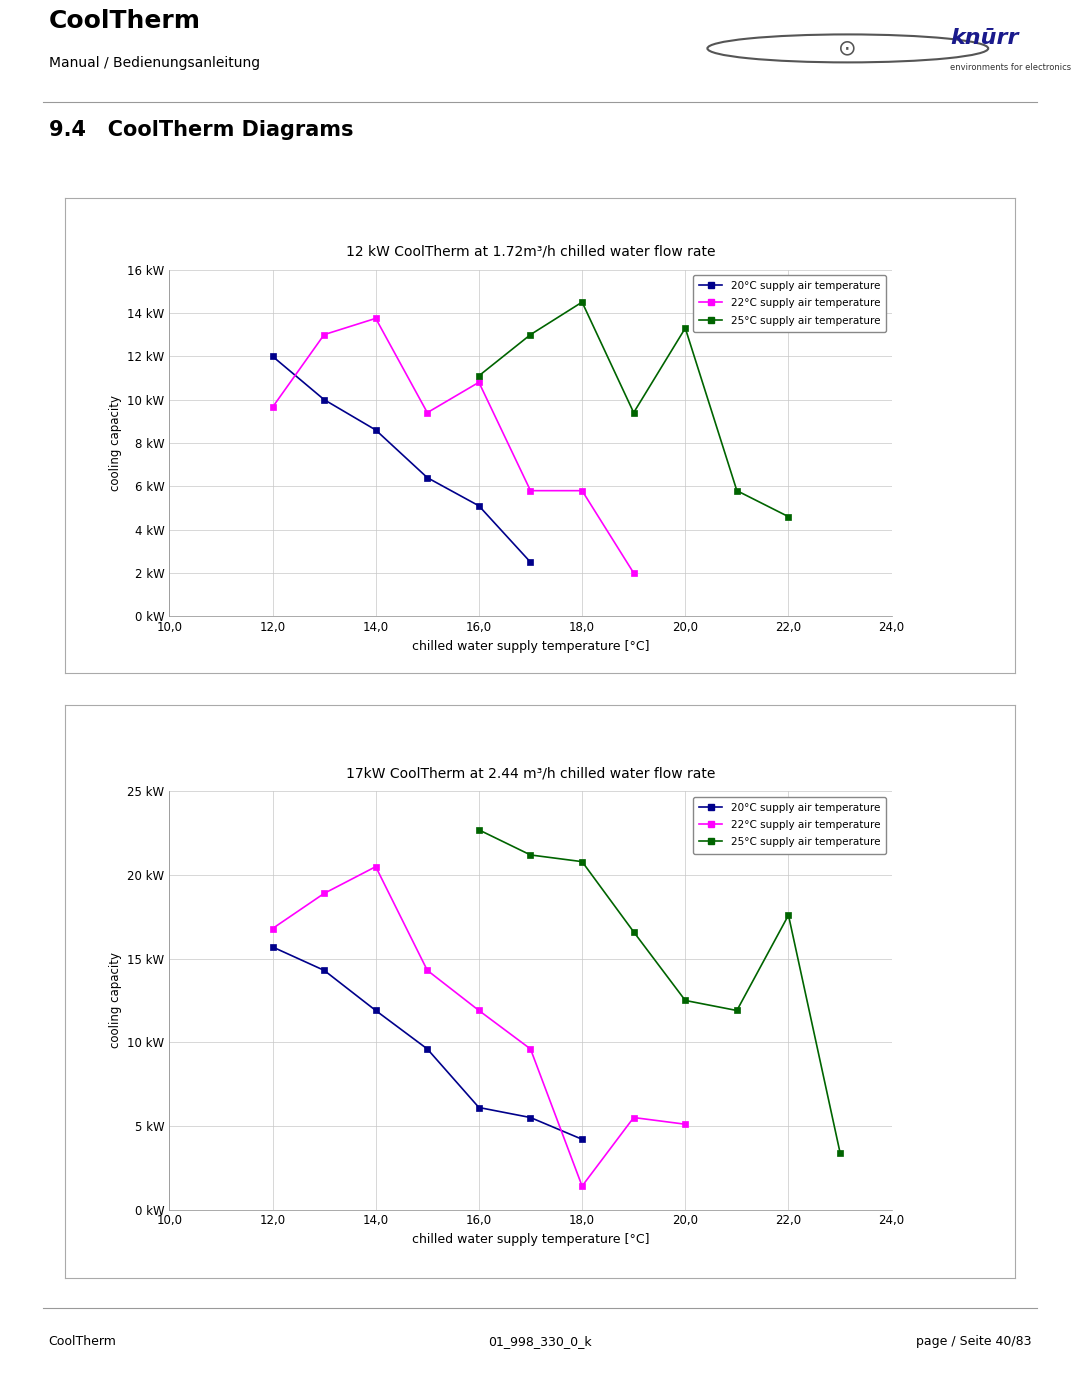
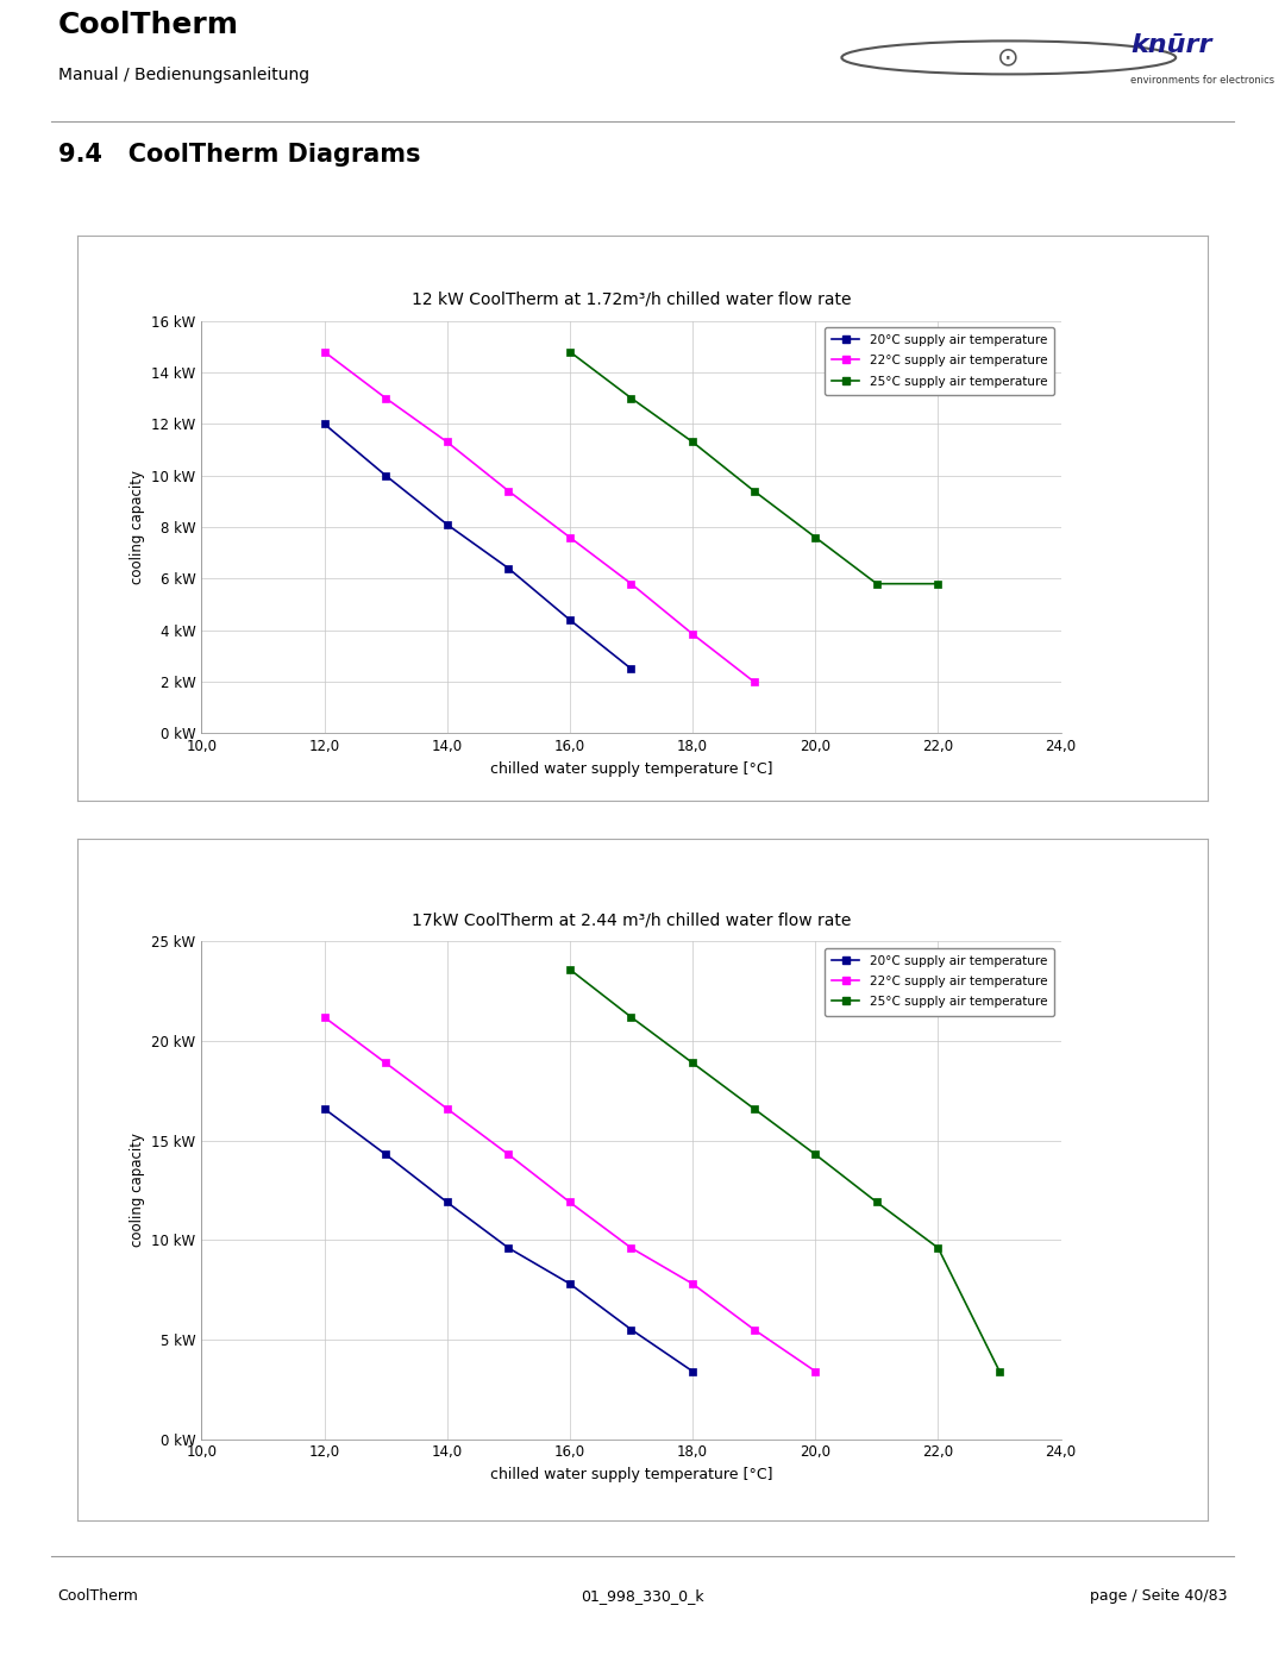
12 kW CoolTherm at 1.72m³/h chilled water flow rate/22°C supply air temperature/12,0: 9.65 kW -> 14.80 kW
12 kW CoolTherm at 1.72m³/h chilled water flow rate/20°C supply air temperature/14,0: 8.6 kW -> 8.1 kW
12 kW CoolTherm at 1.72m³/h chilled water flow rate/22°C supply air temperature/14,0: 13.75 kW -> 11.30 kW
12 kW CoolTherm at 1.72m³/h chilled water flow rate/20°C supply air temperature/16,0: 5.1 kW -> 4.4 kW
12 kW CoolTherm at 1.72m³/h chilled water flow rate/22°C supply air temperature/16,0: 10.80 kW -> 7.60 kW
12 kW CoolTherm at 1.72m³/h chilled water flow rate/25°C supply air temperature/16,0: 11.1 kW -> 14.8 kW
12 kW CoolTherm at 1.72m³/h chilled water flow rate/22°C supply air temperature/18,0: 5.80 kW -> 3.85 kW
12 kW CoolTherm at 1.72m³/h chilled water flow rate/25°C supply air temperature/18,0: 14.5 kW -> 11.3 kW
12 kW CoolTherm at 1.72m³/h chilled water flow rate/25°C supply air temperature/20,0: 13.3 kW -> 7.6 kW
12 kW CoolTherm at 1.72m³/h chilled water flow rate/25°C supply air temperature/22,0: 4.6 kW -> 5.8 kW
17kW CoolTherm at 2.44 m³/h chilled water flow rate/20°C supply air temperature/12,0: 15.7 kW -> 16.6 kW
17kW CoolTherm at 2.44 m³/h chilled water flow rate/22°C supply air temperature/12,0: 16.8 kW -> 21.2 kW
17kW CoolTherm at 2.44 m³/h chilled water flow rate/22°C supply air temperature/14,0: 20.5 kW -> 16.6 kW
17kW CoolTherm at 2.44 m³/h chilled water flow rate/20°C supply air temperature/16,0: 6.1 kW -> 7.8 kW
17kW CoolTherm at 2.44 m³/h chilled water flow rate/25°C supply air temperature/16,0: 22.7 kW -> 23.6 kW
17kW CoolTherm at 2.44 m³/h chilled water flow rate/20°C supply air temperature/18,0: 4.2 kW -> 3.4 kW
17kW CoolTherm at 2.44 m³/h chilled water flow rate/22°C supply air temperature/18,0: 1.4 kW -> 7.8 kW
17kW CoolTherm at 2.44 m³/h chilled water flow rate/25°C supply air temperature/18,0: 20.8 kW -> 18.9 kW
17kW CoolTherm at 2.44 m³/h chilled water flow rate/22°C supply air temperature/20,0: 5.1 kW -> 3.4 kW
17kW CoolTherm at 2.44 m³/h chilled water flow rate/25°C supply air temperature/20,0: 12.5 kW -> 14.3 kW
17kW CoolTherm at 2.44 m³/h chilled water flow rate/25°C supply air temperature/22,0: 17.6 kW -> 9.6 kW
